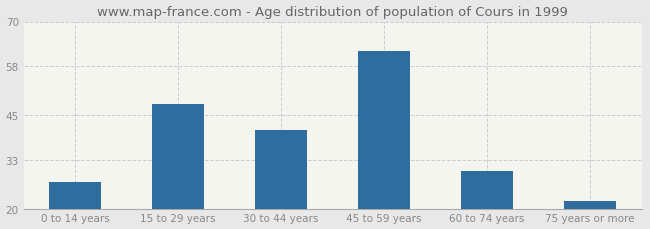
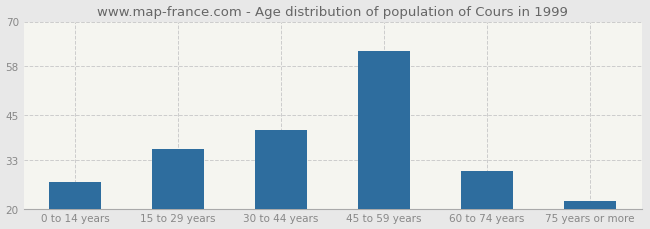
15 to 29 years: 48 -> 36
